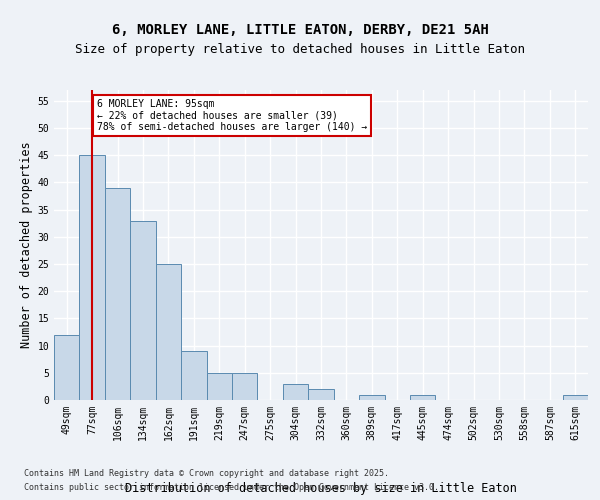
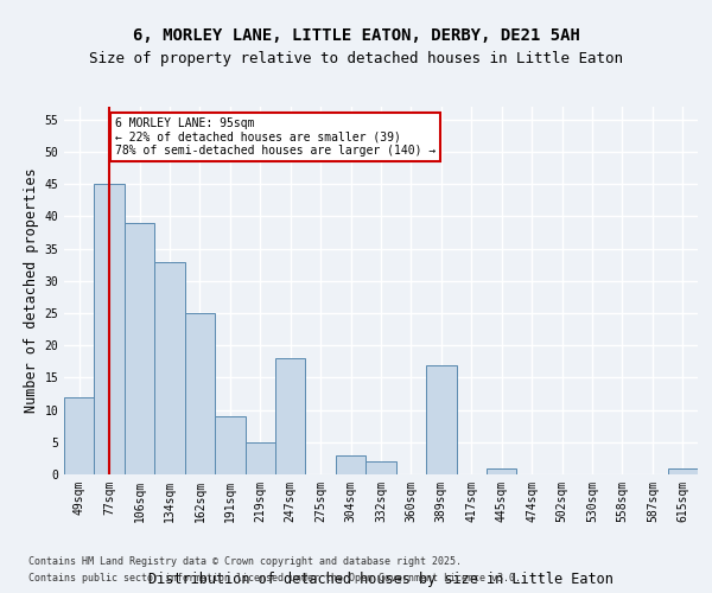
247sqm: 5 -> 18
389sqm: 1 -> 17
